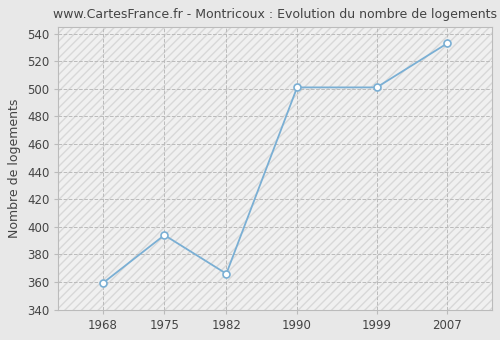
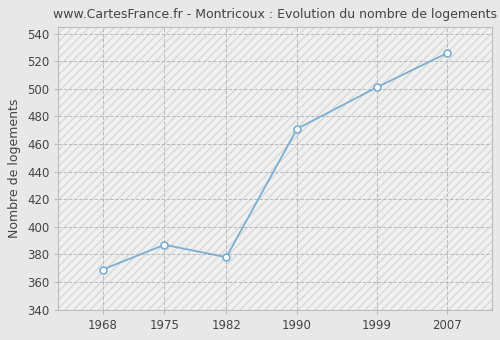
1968: 359 -> 369
1975: 394 -> 387
1982: 366 -> 378
1990: 501 -> 471
2007: 533 -> 526
